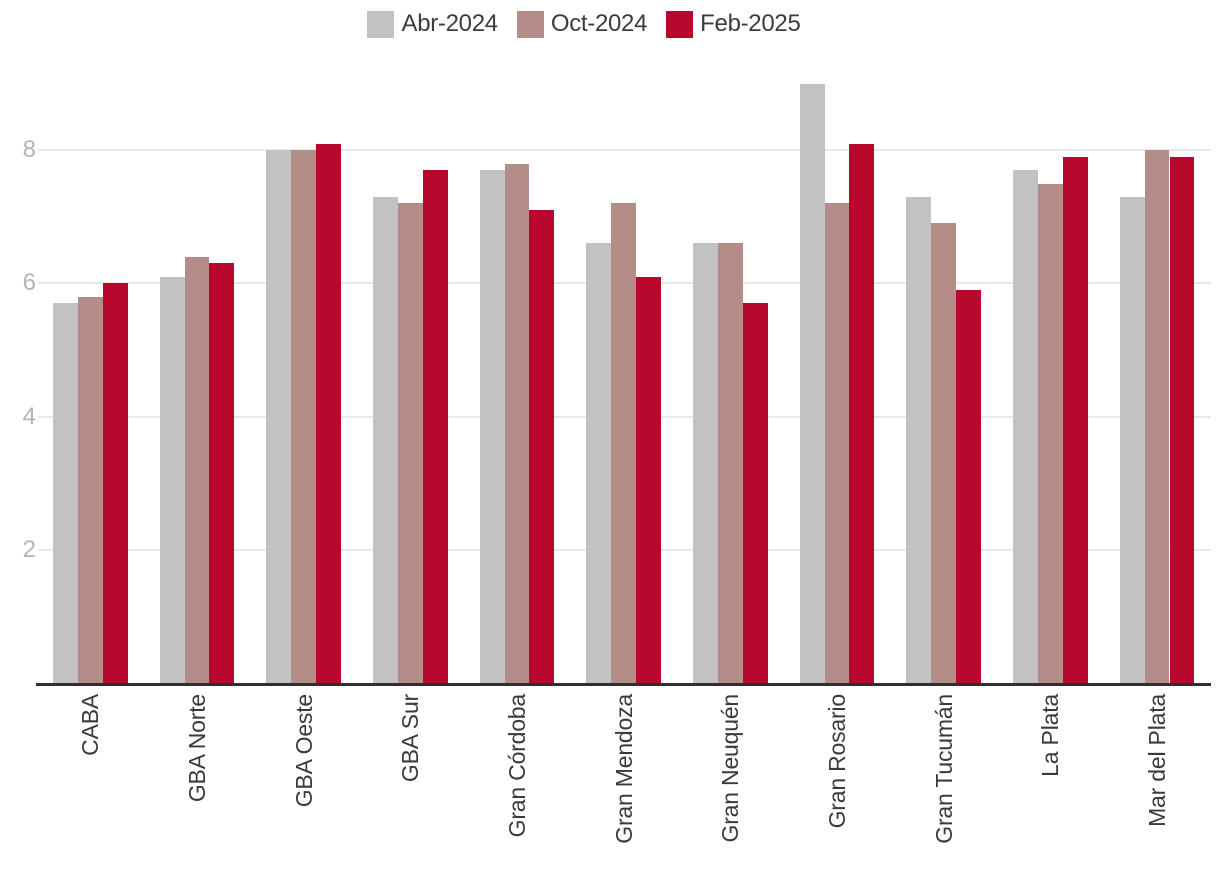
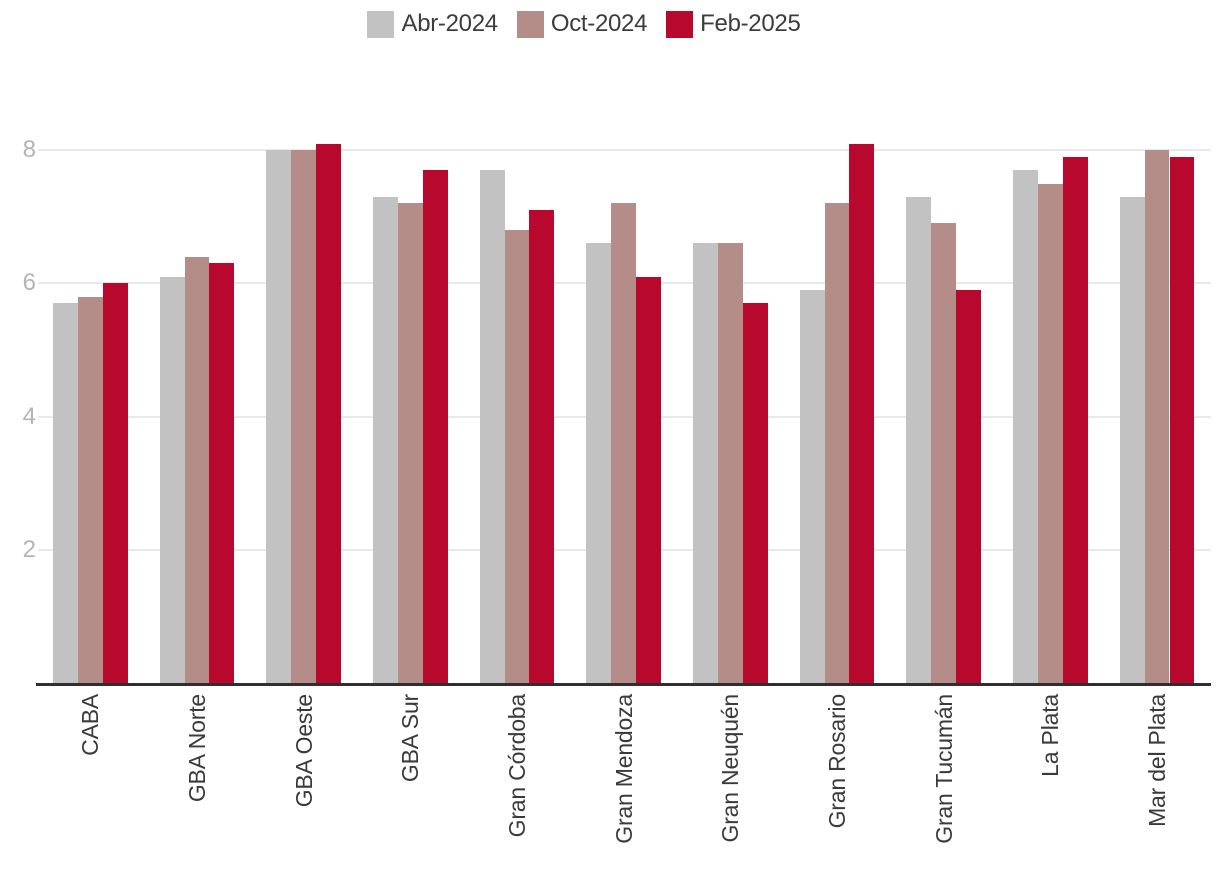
Oct-2024/Gran Córdoba: 7.8 -> 6.8
Abr-2024/Gran Rosario: 9.0 -> 5.9
